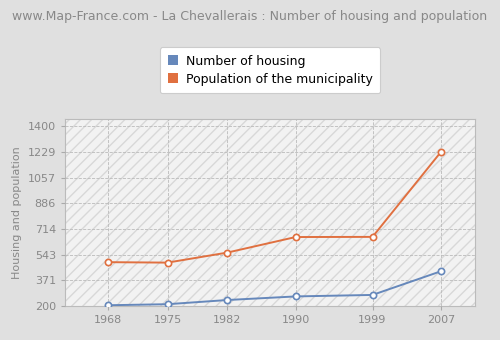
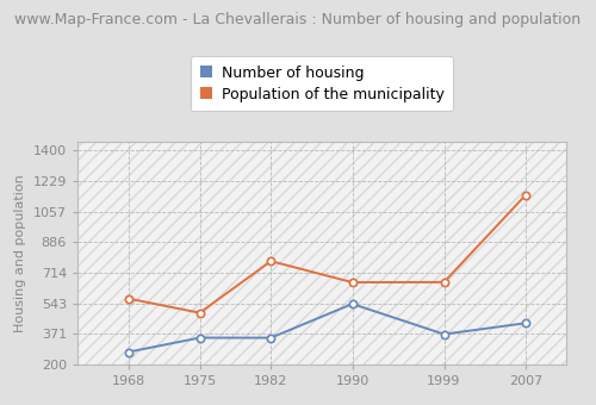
Number of housing/1968: 200 -> 270
Population of the municipality/1968: 490 -> 570
Number of housing/1975: 210 -> 350
Number of housing/1982: 240 -> 350
Population of the municipality/1982: 560 -> 780
Number of housing/1990: 260 -> 540
Number of housing/1999: 270 -> 370
Population of the municipality/2007: 1230 -> 1150
